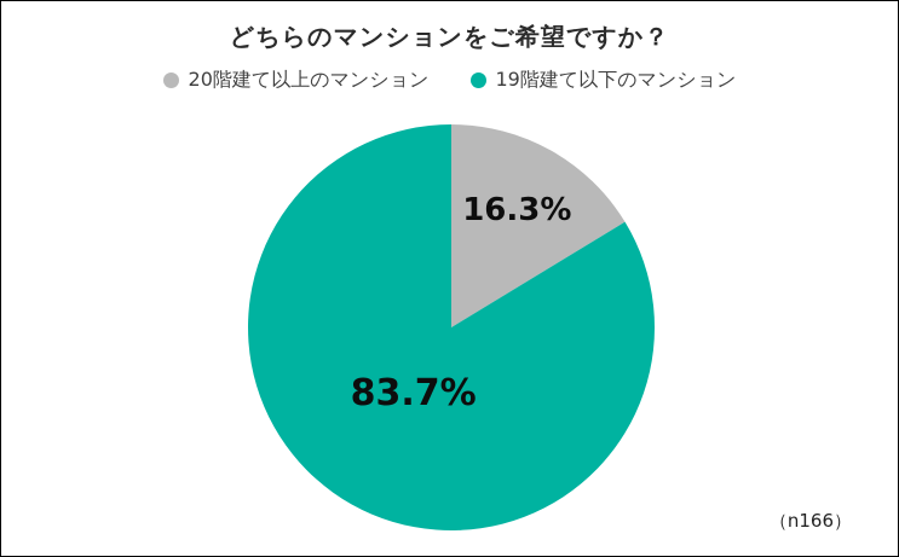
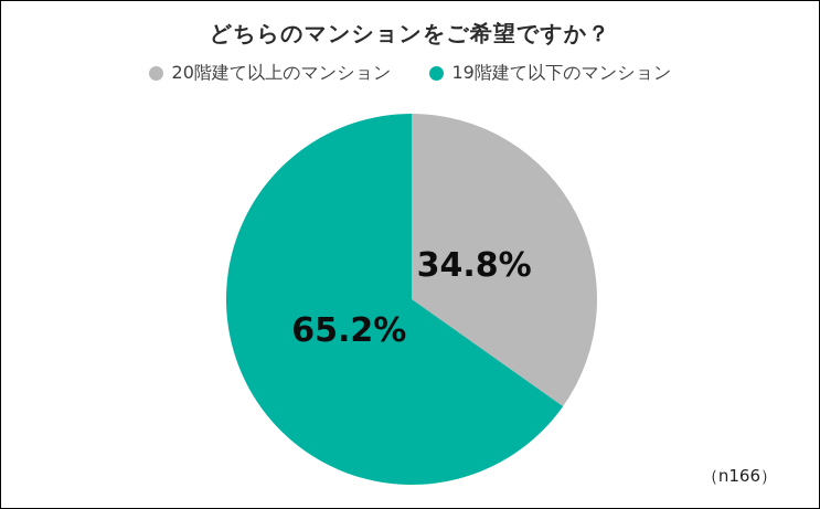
20階建て以上のマンション: 16.3% -> 34.8%
19階建て以下のマンション: 83.7% -> 65.2%
